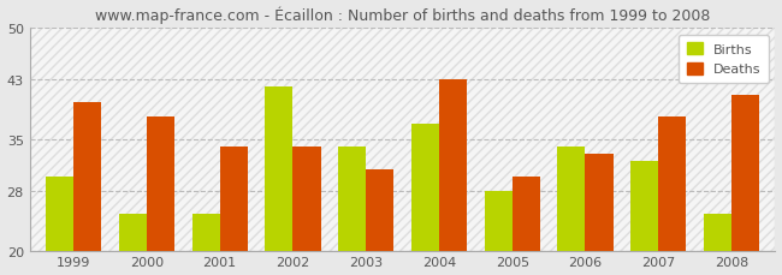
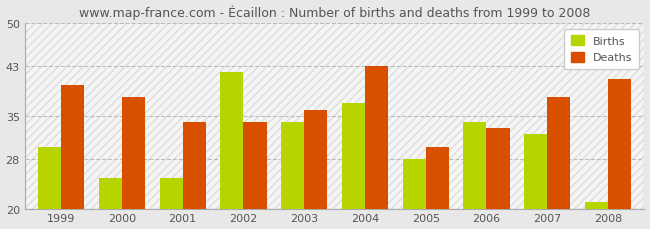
Deaths/2003: 31 -> 36
Births/2008: 25 -> 21
